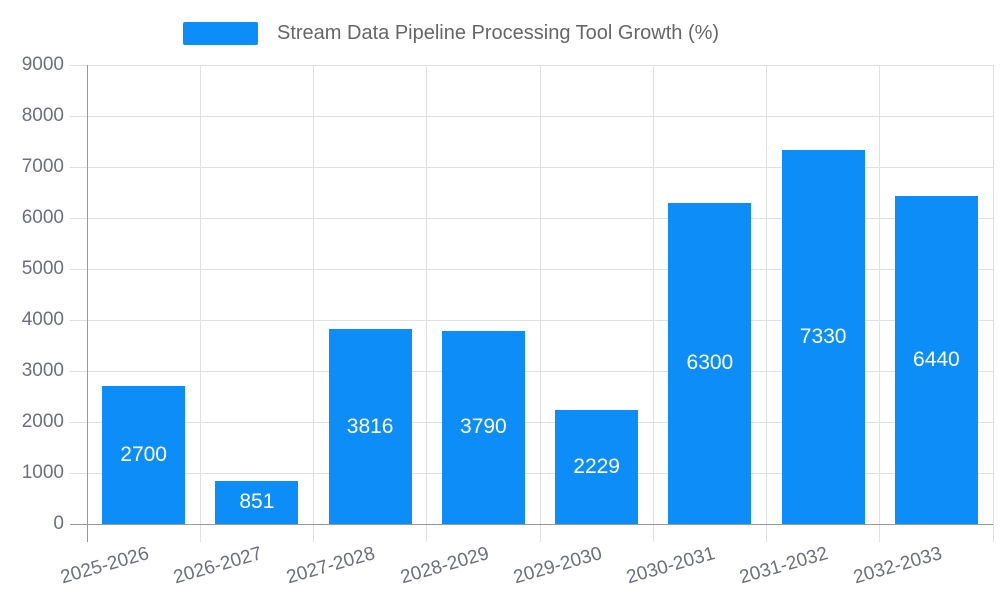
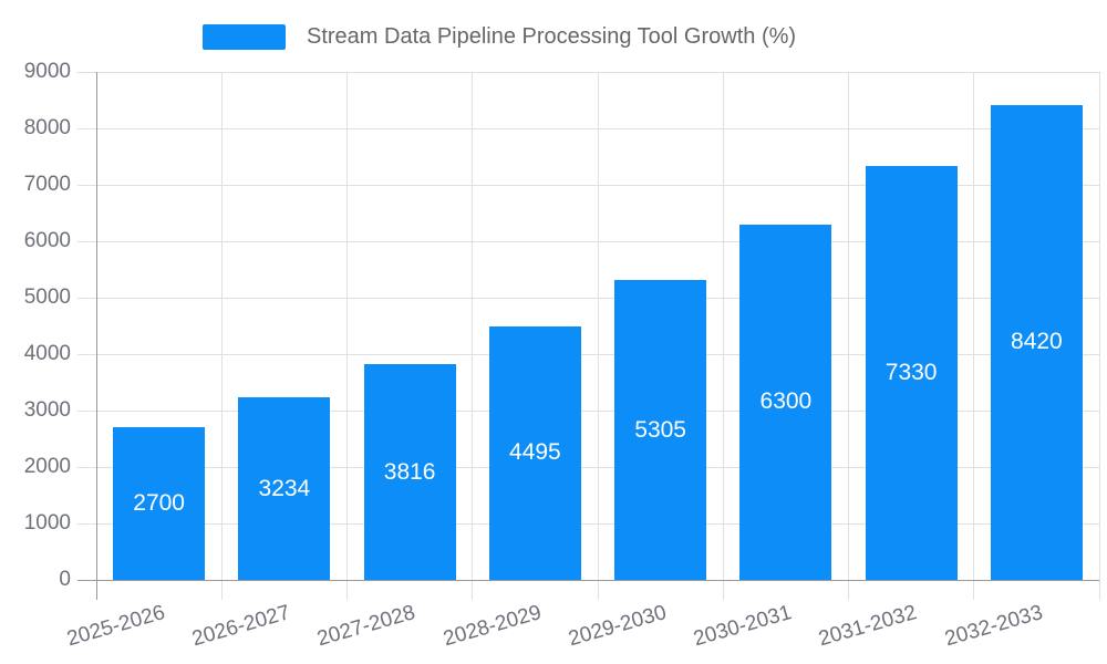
2026-2027: 851 -> 3234
2028-2029: 3790 -> 4495
2029-2030: 2229 -> 5305
2032-2033: 6440 -> 8420
